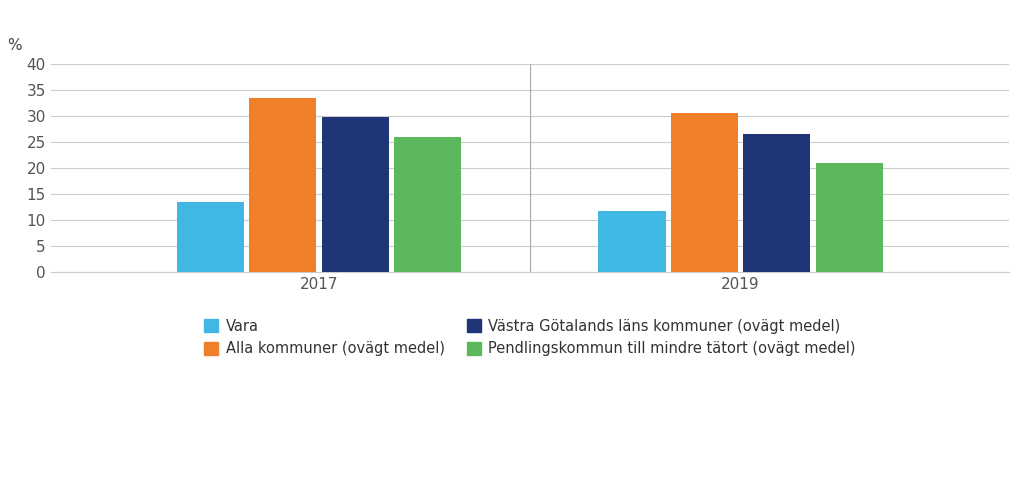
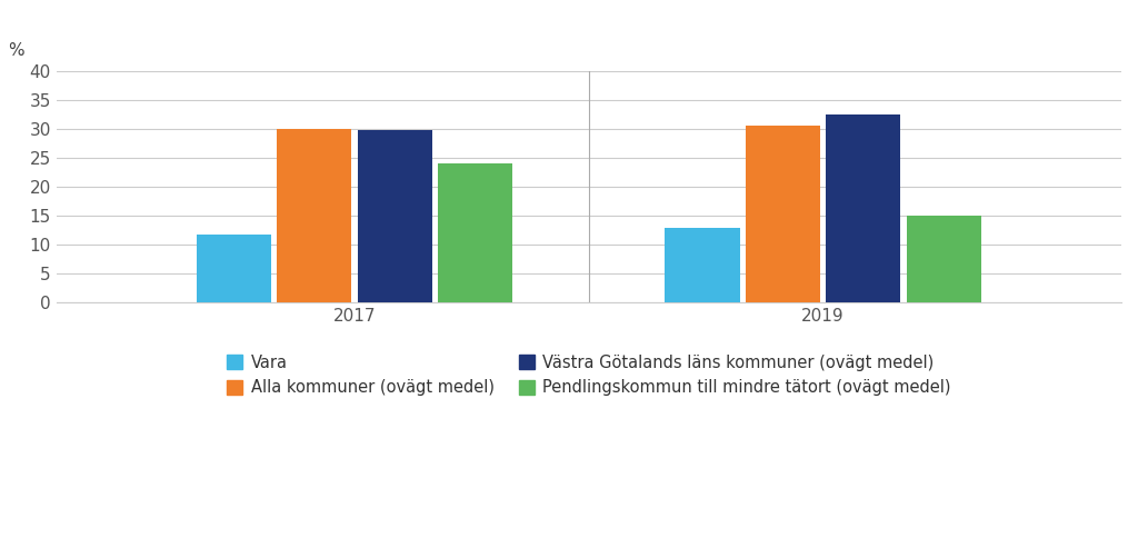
Vara/2017: 13.5 -> 11.8
Alla kommuner (ovägt medel)/2017: 33.5 -> 30.0
Pendlingskommun till mindre tätort (ovägt medel)/2017: 26 -> 24
Vara/2019: 11.7 -> 13.0
Västra Götalands läns kommuner (ovägt medel)/2019: 26.6 -> 32.4
Pendlingskommun till mindre tätort (ovägt medel)/2019: 21 -> 15
